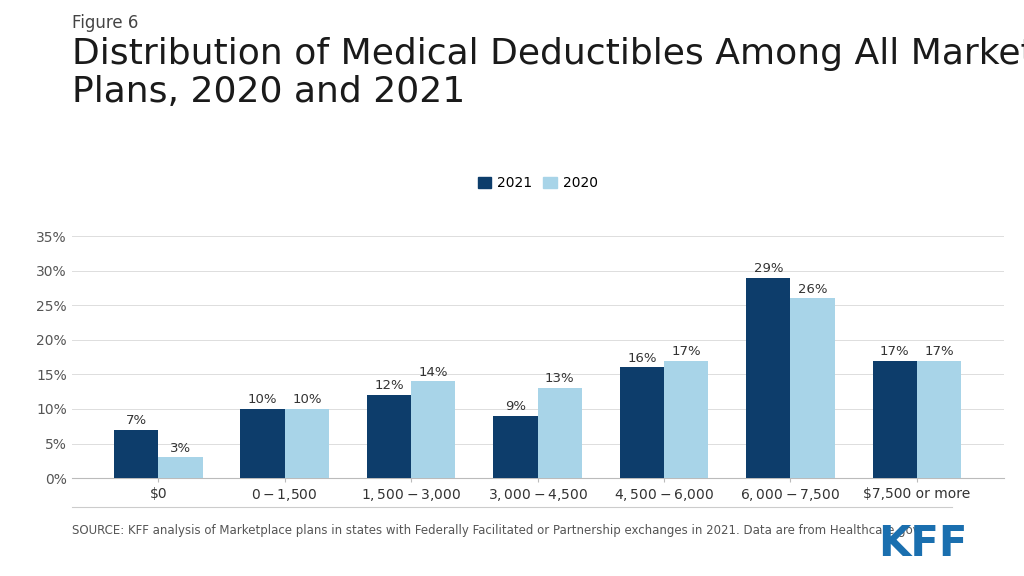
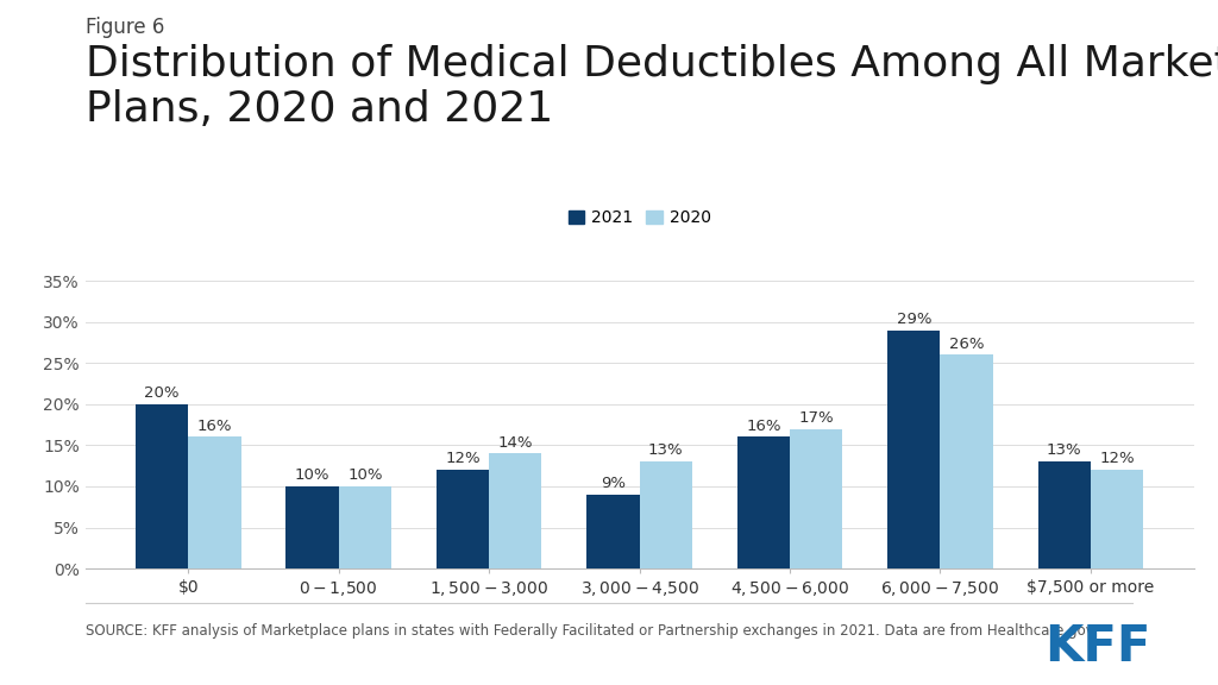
2021/$0: 7% -> 20%
2020/$0: 3% -> 16%
2021/$7,500 or more: 17% -> 13%
2020/$7,500 or more: 17% -> 12%
